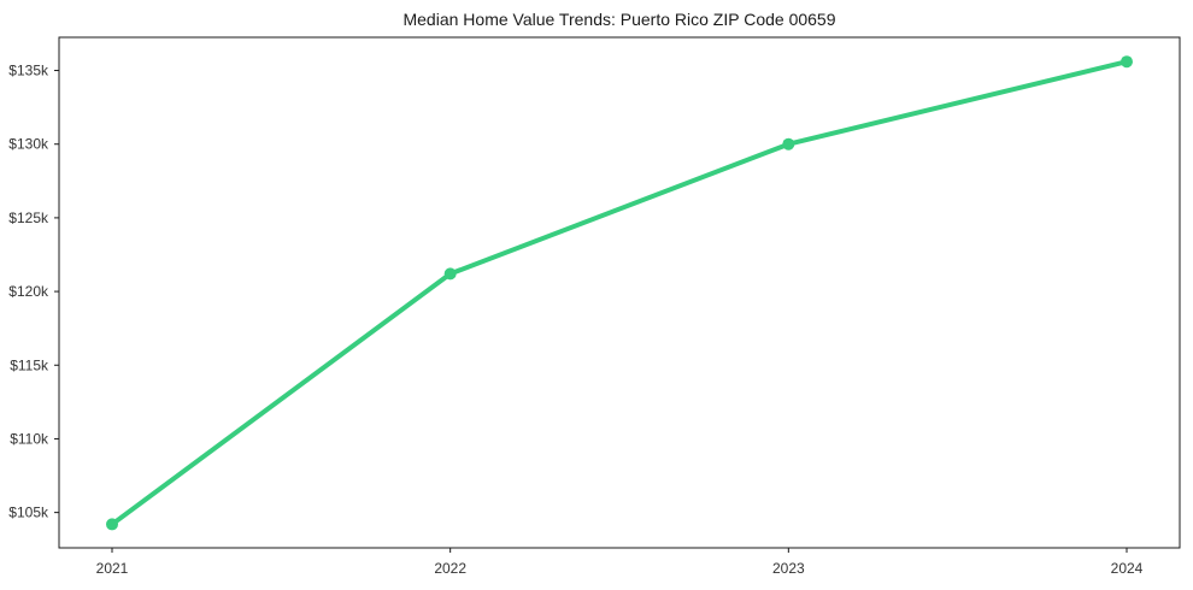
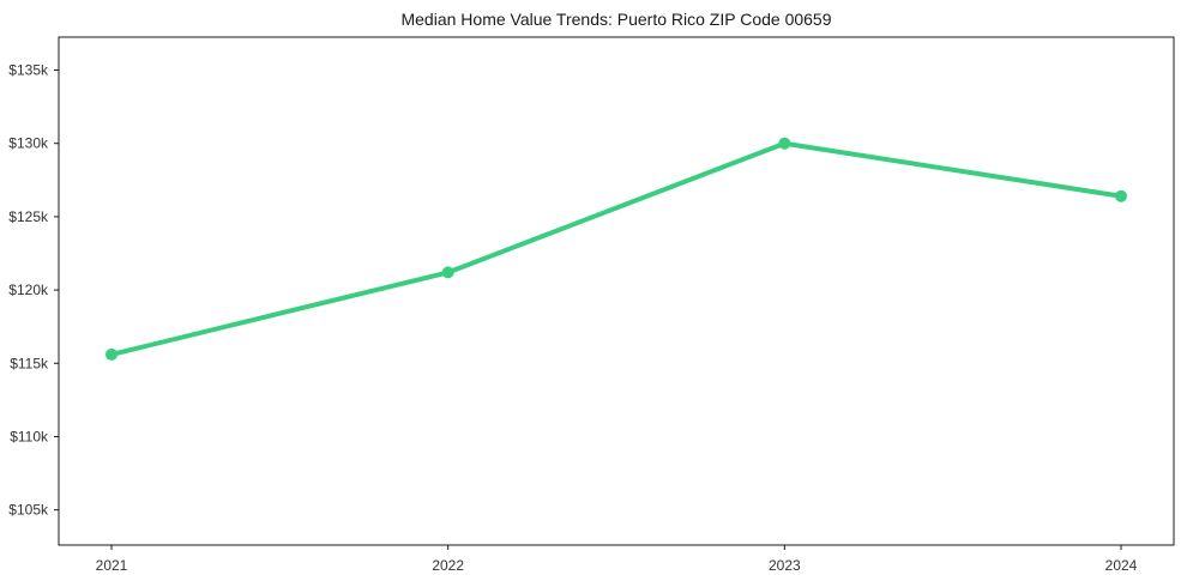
2021: $104.2k -> $115.6k
2024: $135.6k -> $126.4k
